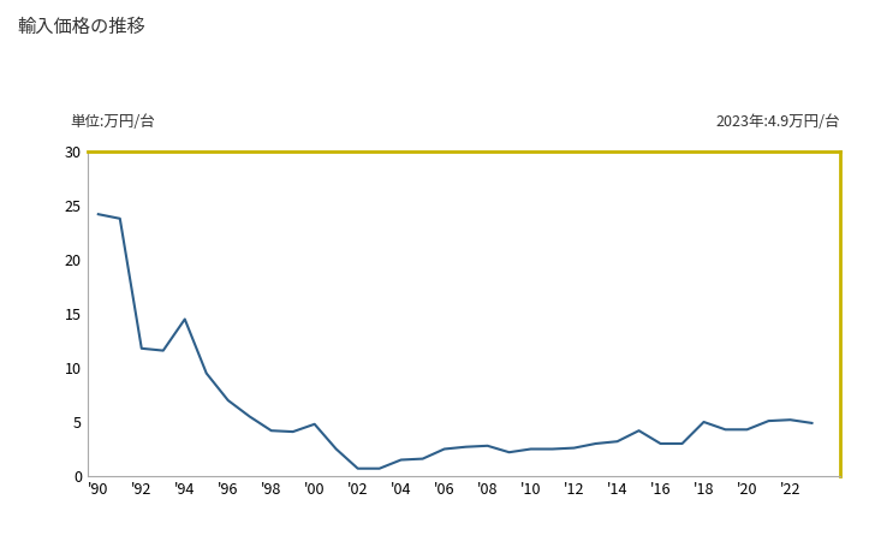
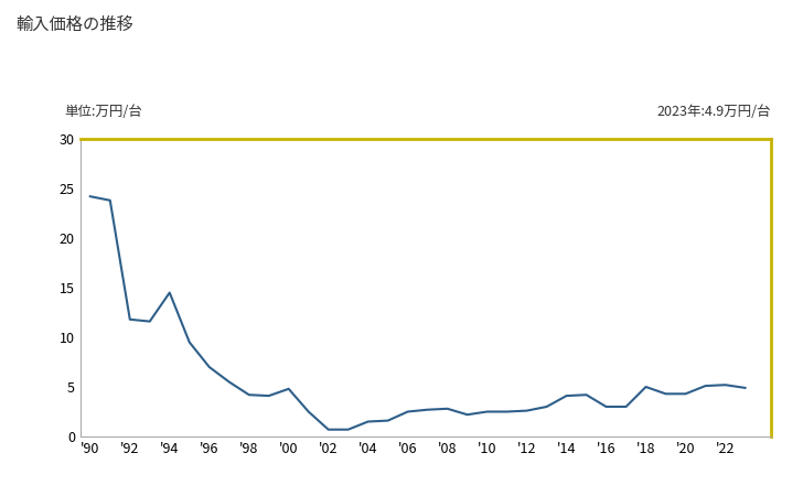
'14: 3.2 -> 4.1
